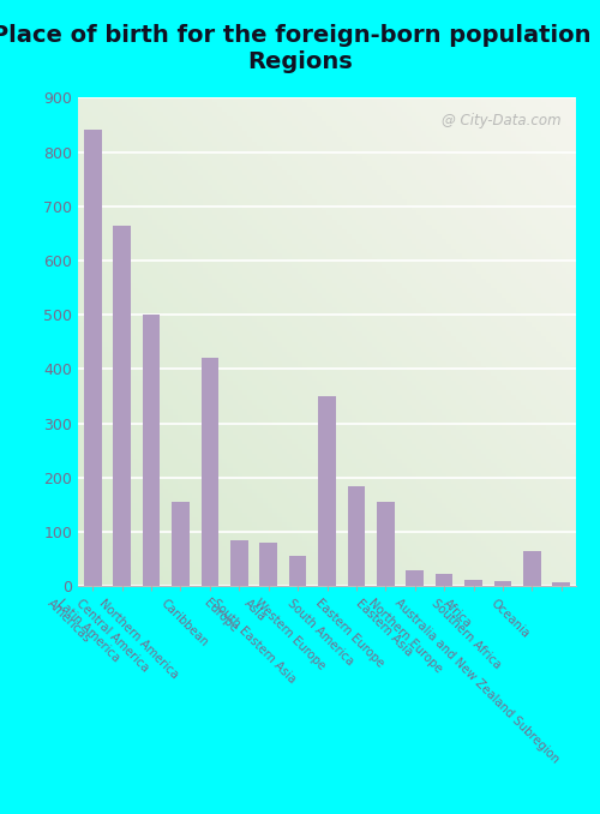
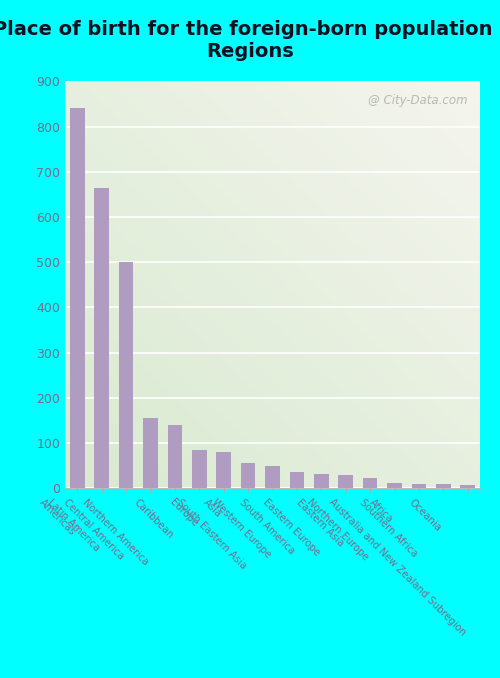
Caribbean: 420 -> 140
Western Europe: 350 -> 48
South America: 185 -> 35
Eastern Europe: 155 -> 32
Oceania: 65 -> 10
